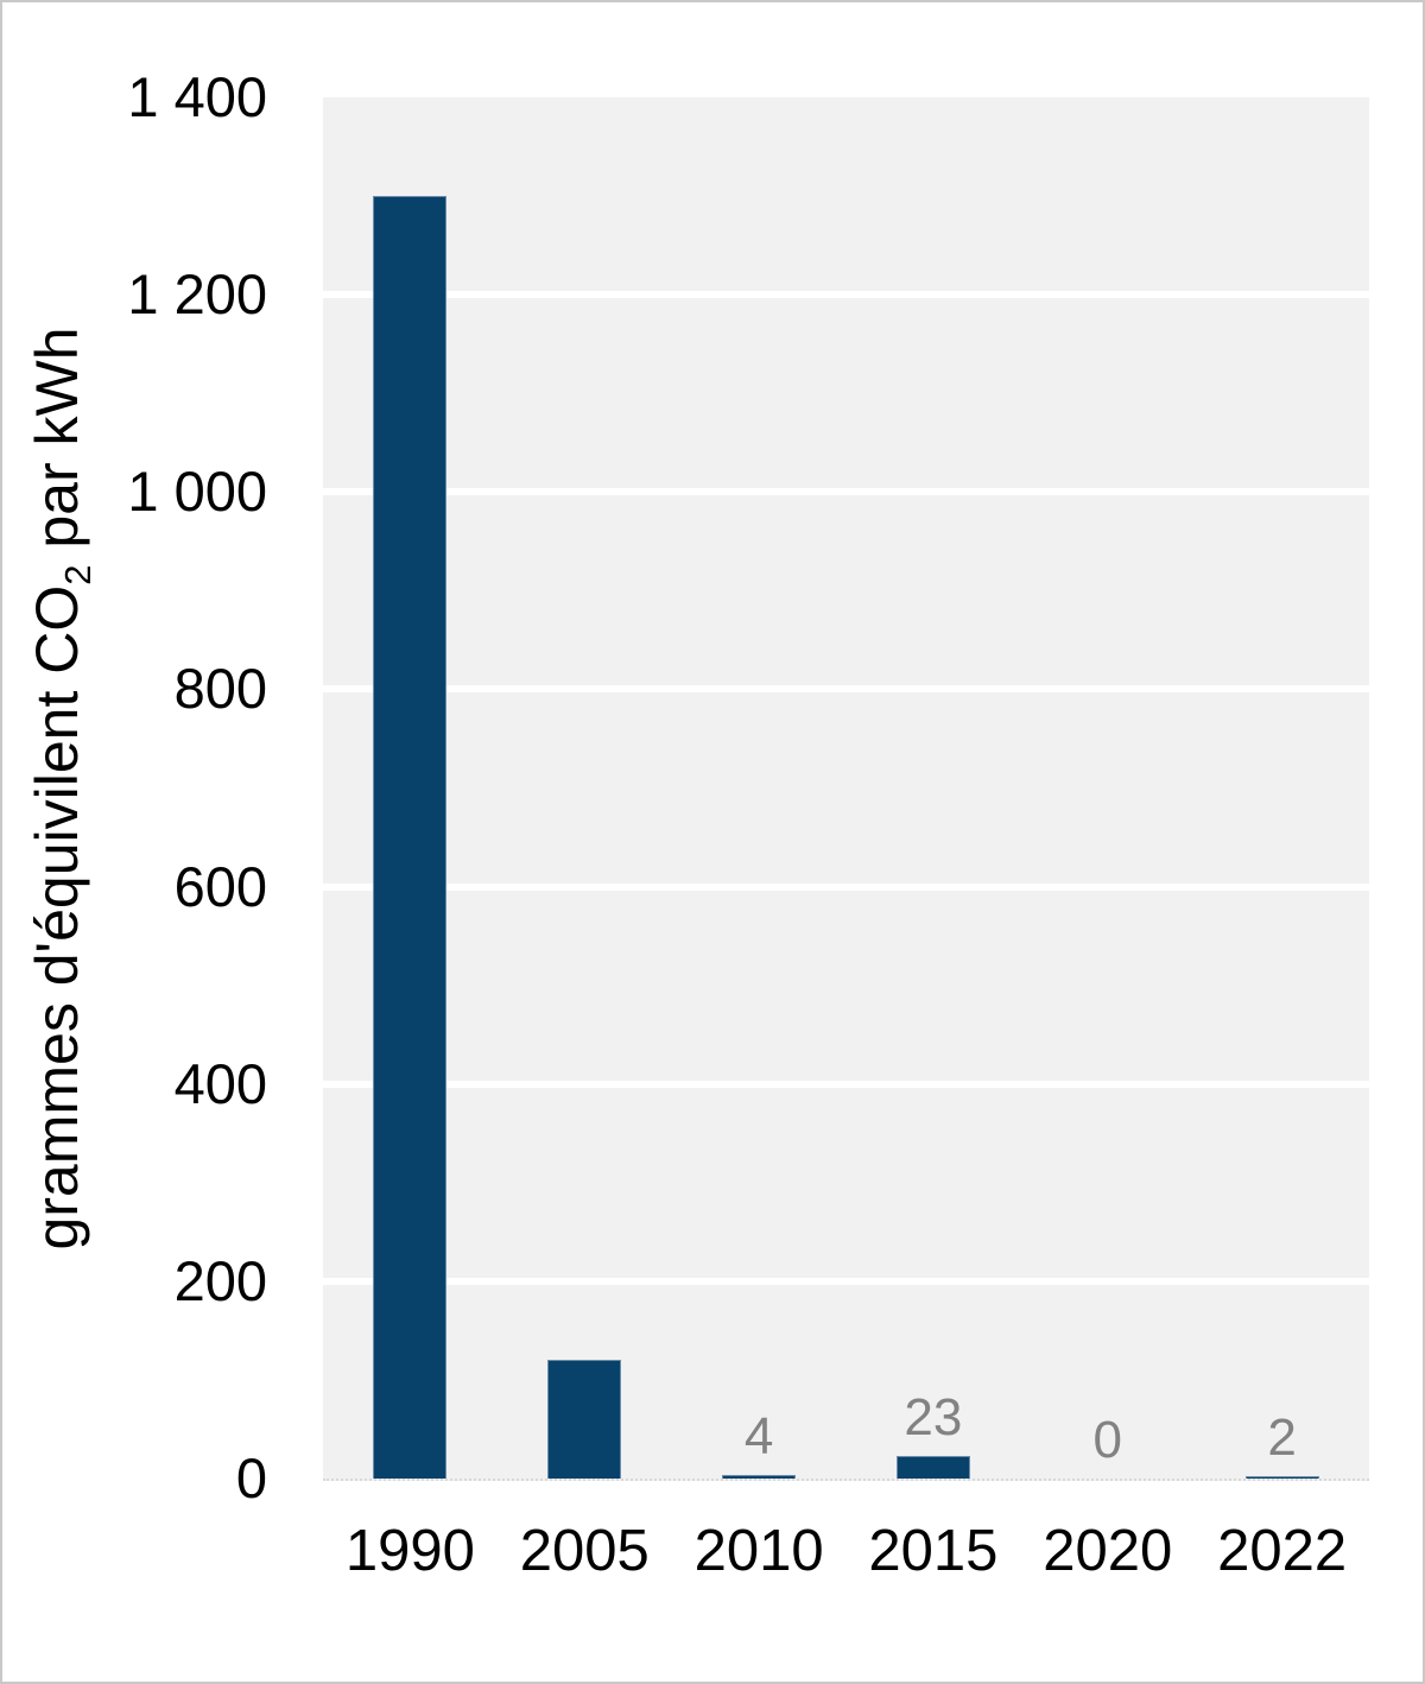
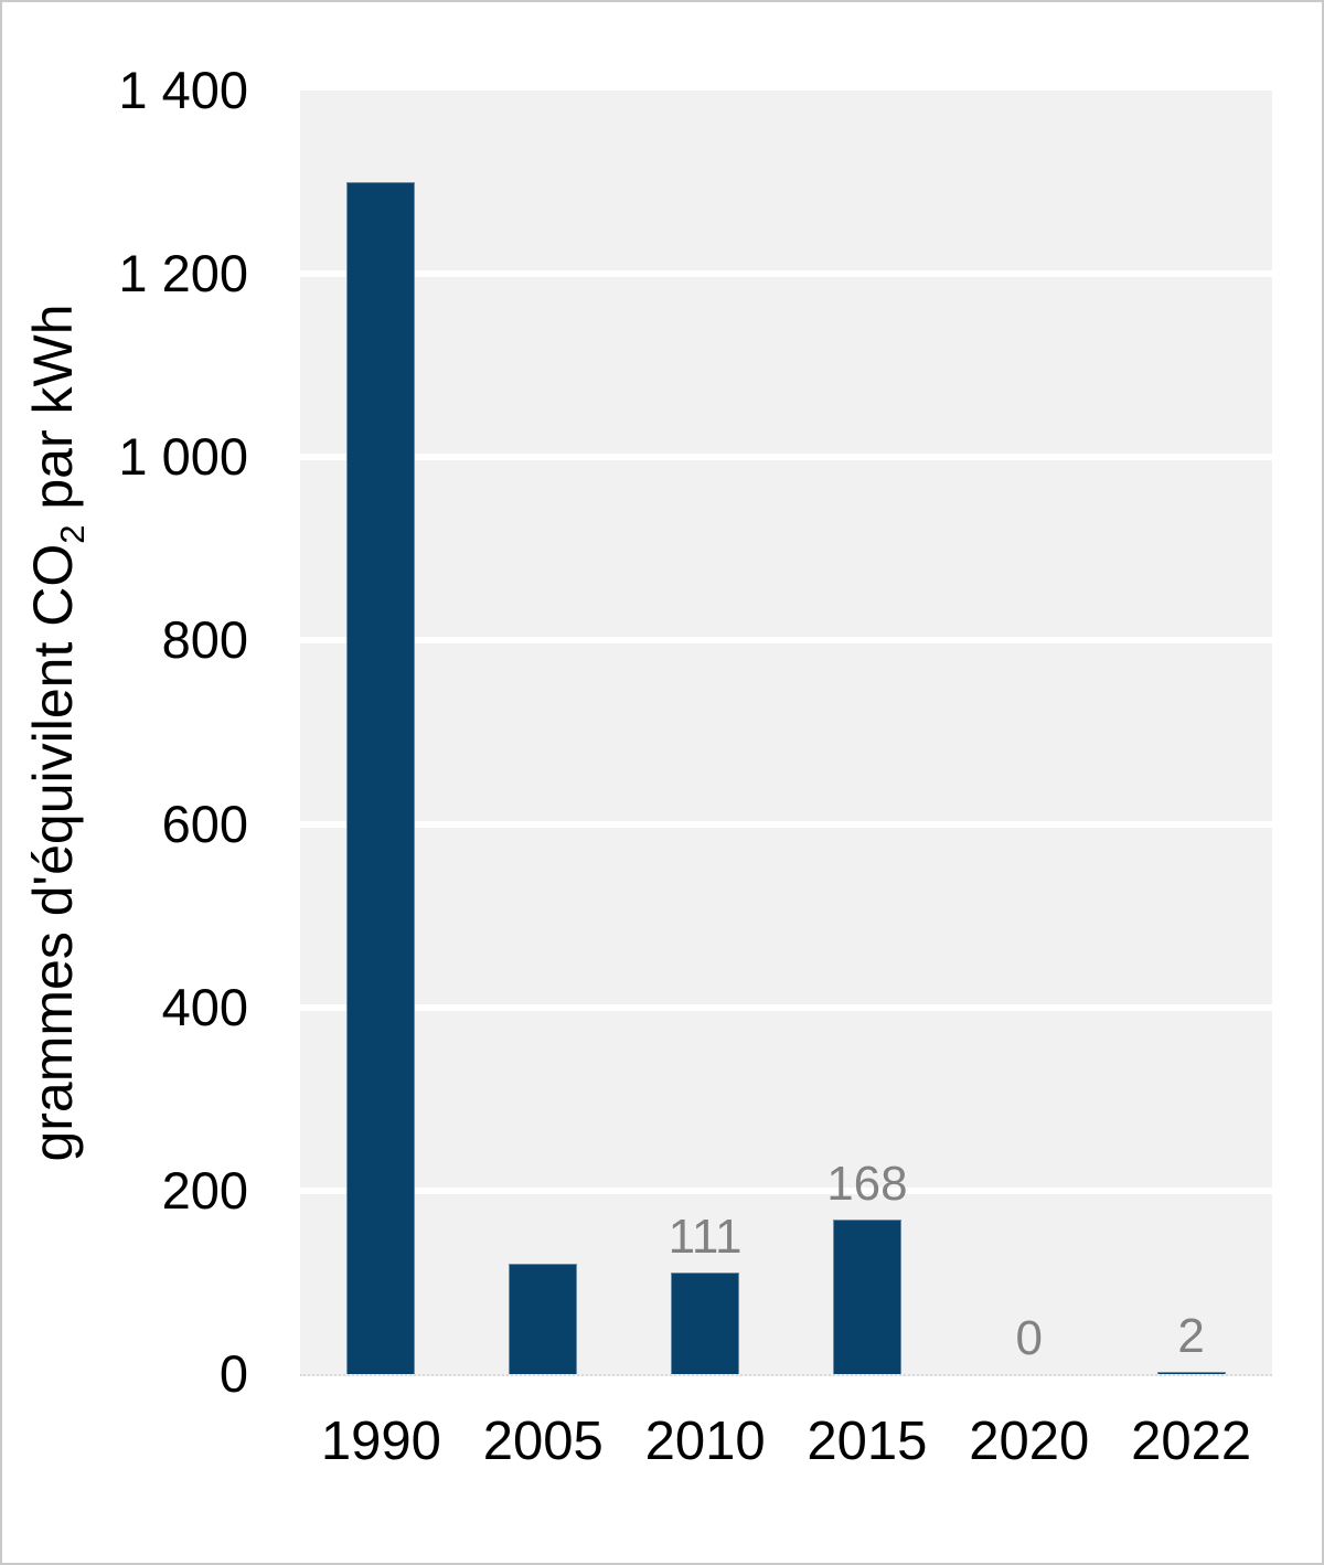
2010: 4 -> 111
2015: 23 -> 168
